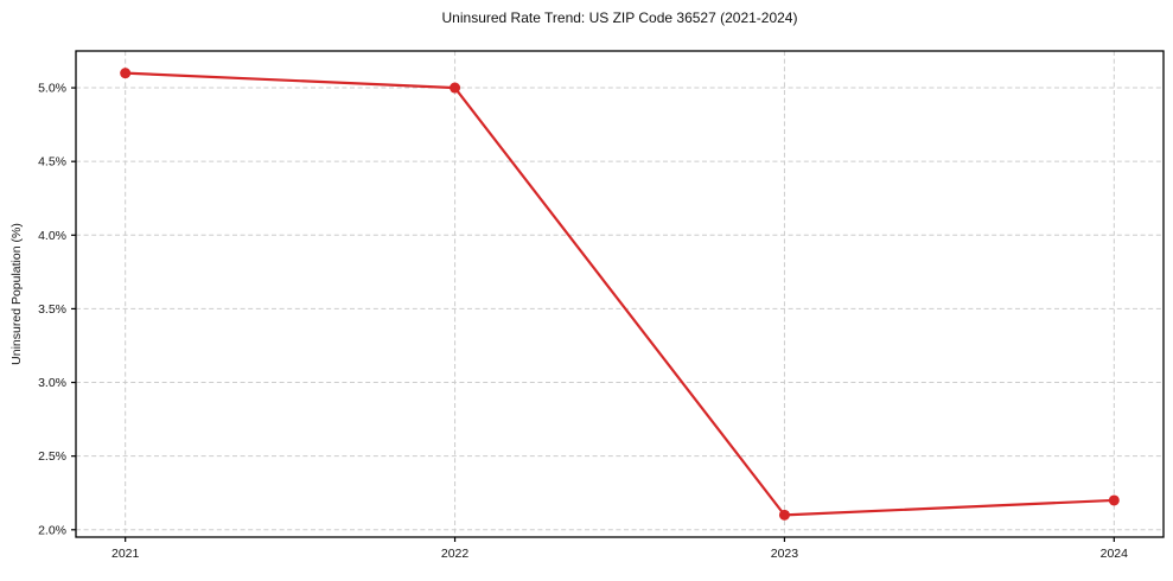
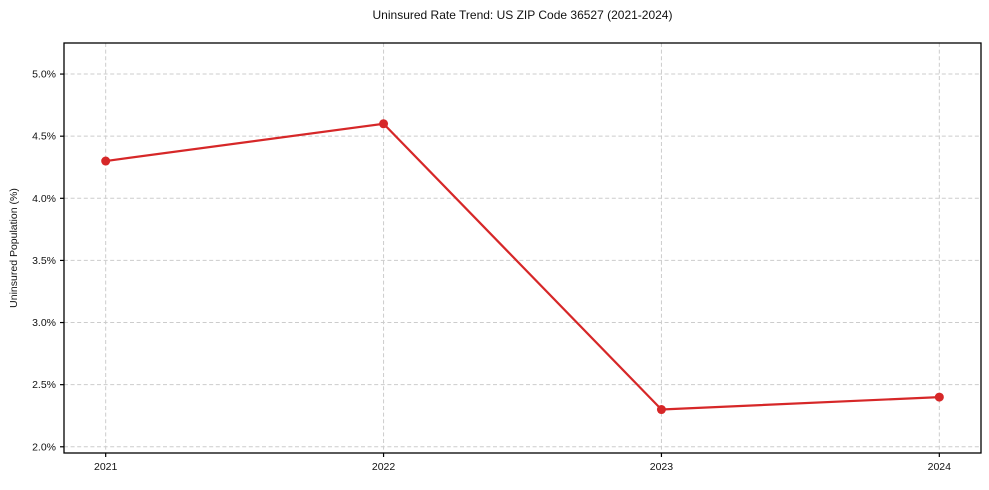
2021: 5.1% -> 4.3%
2022: 5.0% -> 4.6%
2023: 2.1% -> 2.3%
2024: 2.2% -> 2.4%
